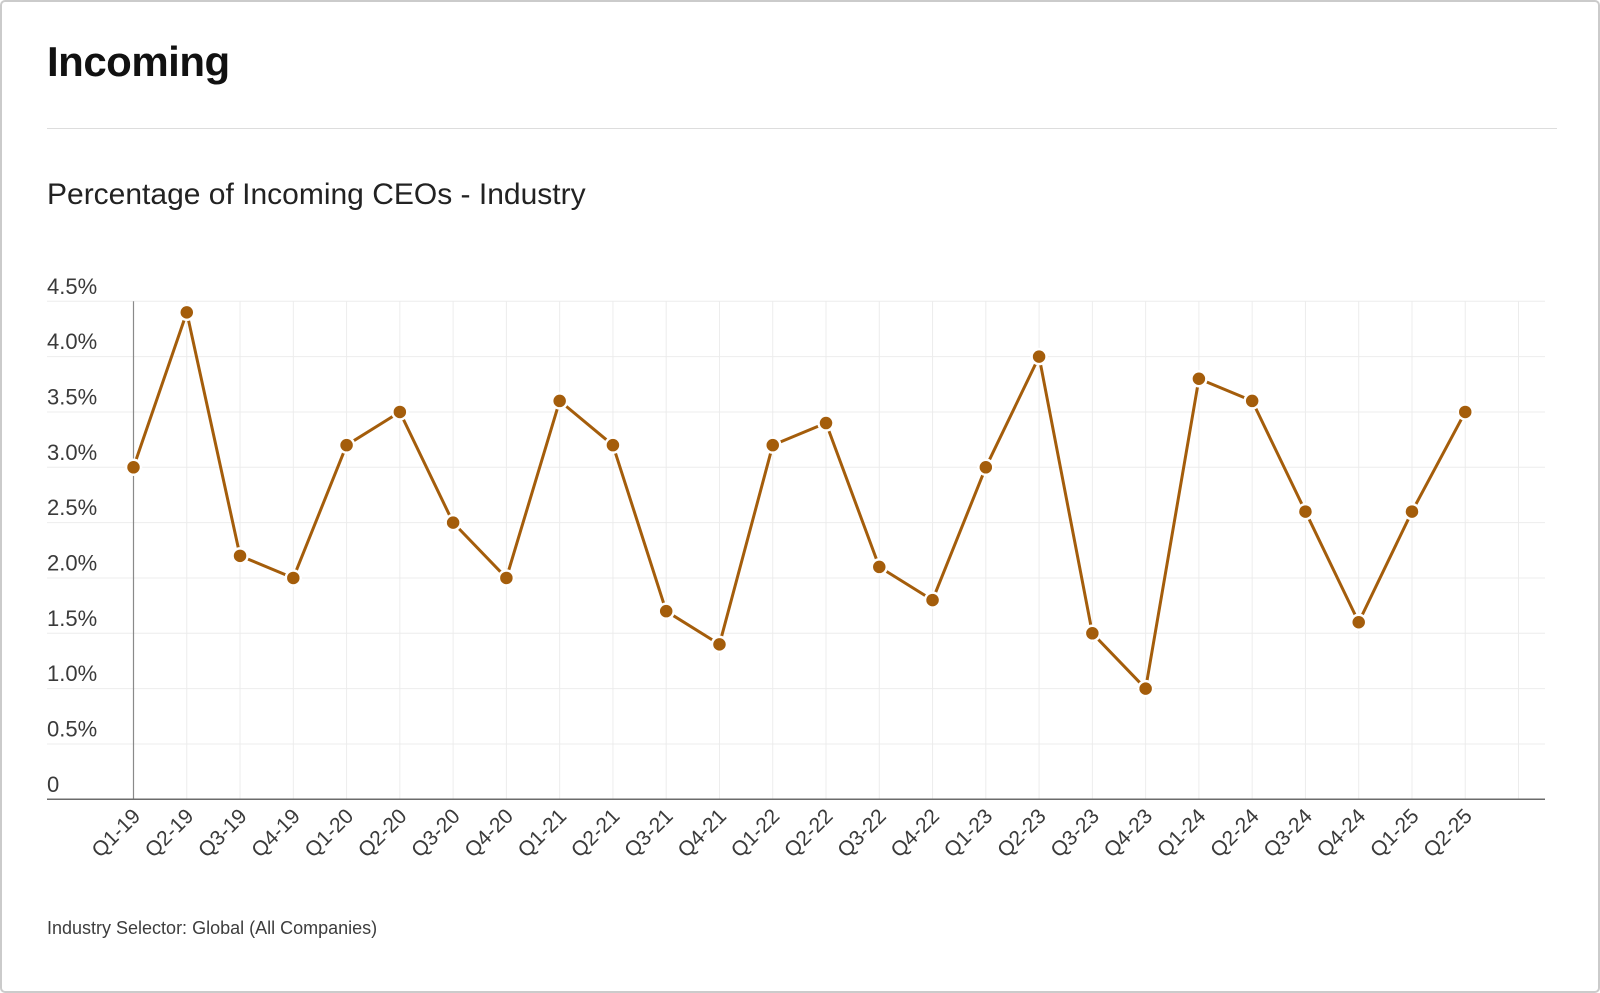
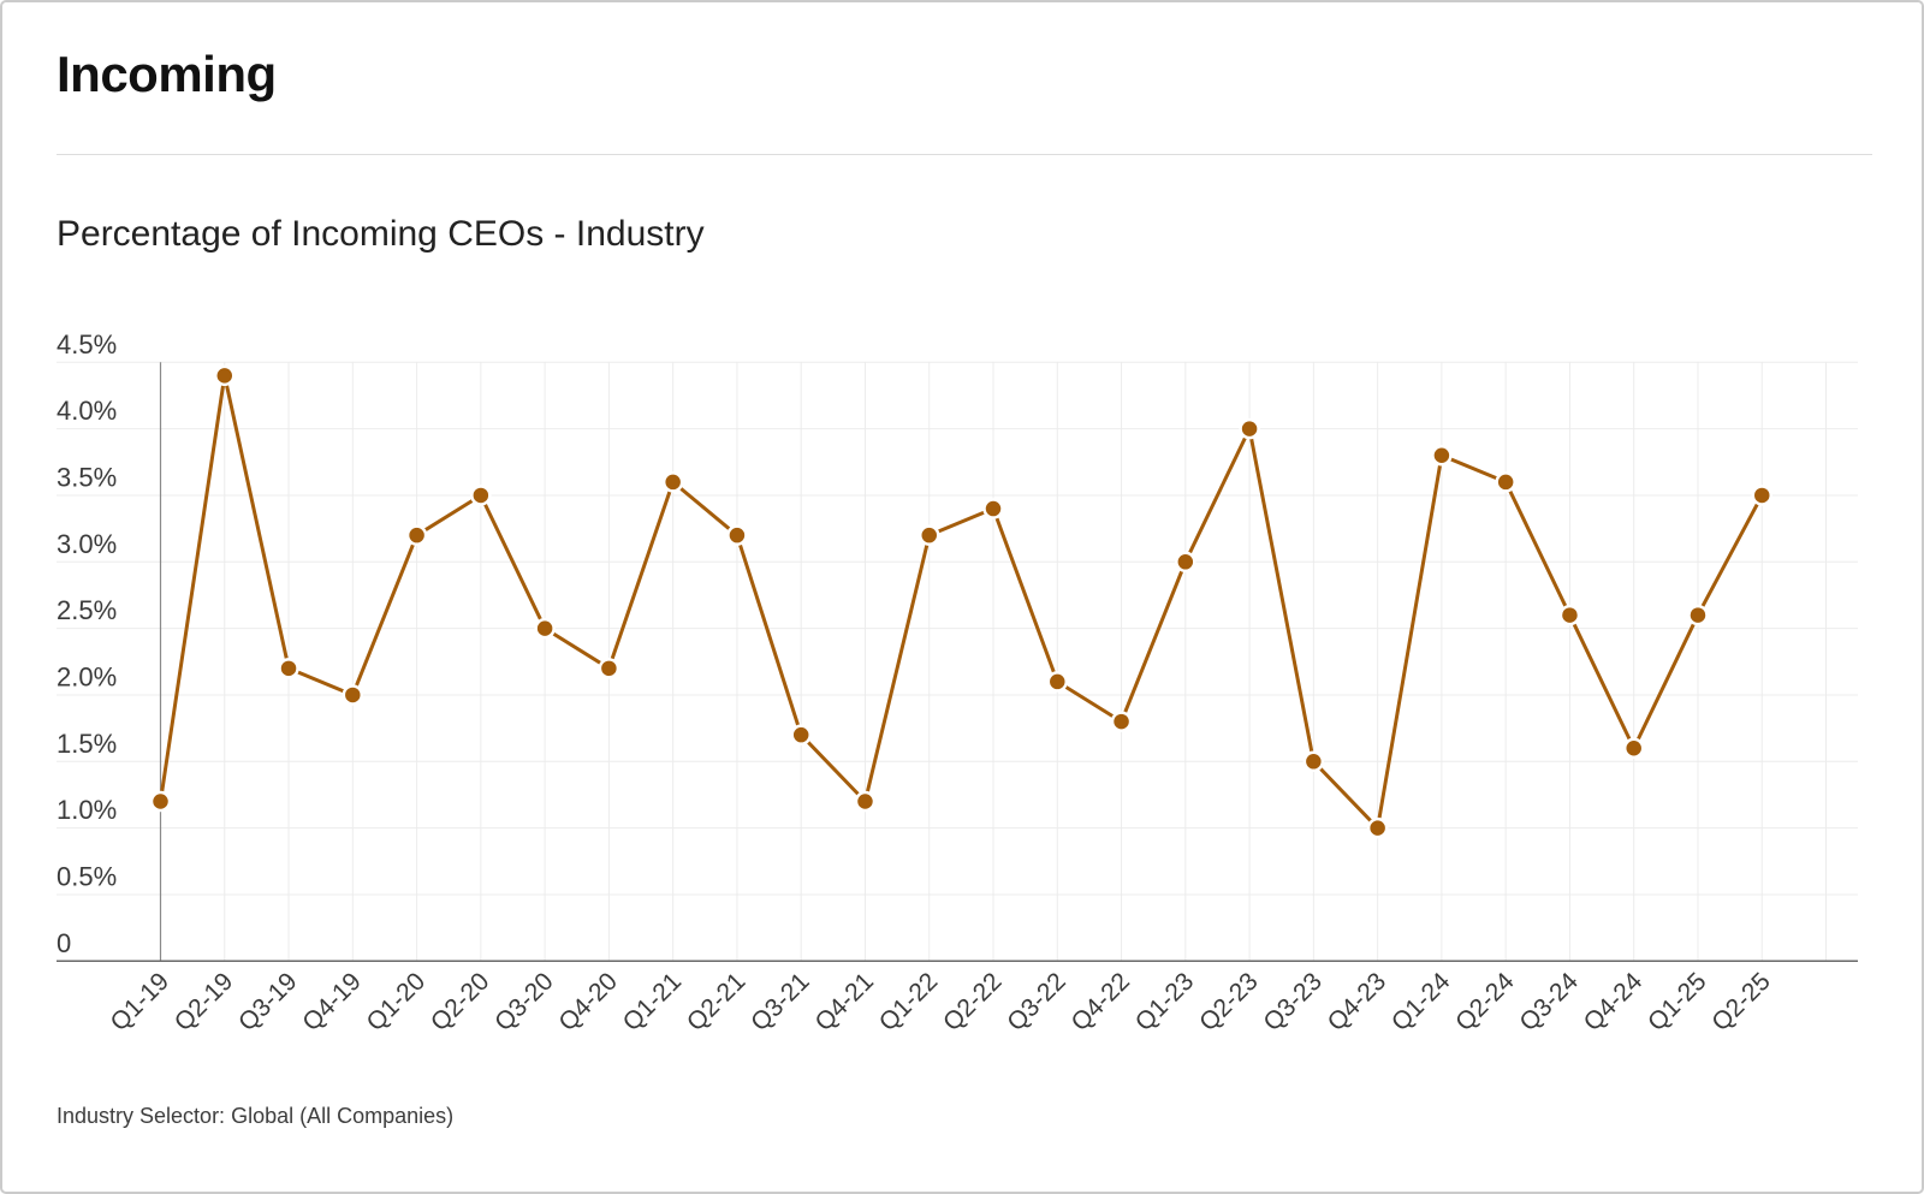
Q1-19: 3.0% -> 1.2%
Q4-20: 2.0% -> 2.2%
Q4-21: 1.4% -> 1.2%
